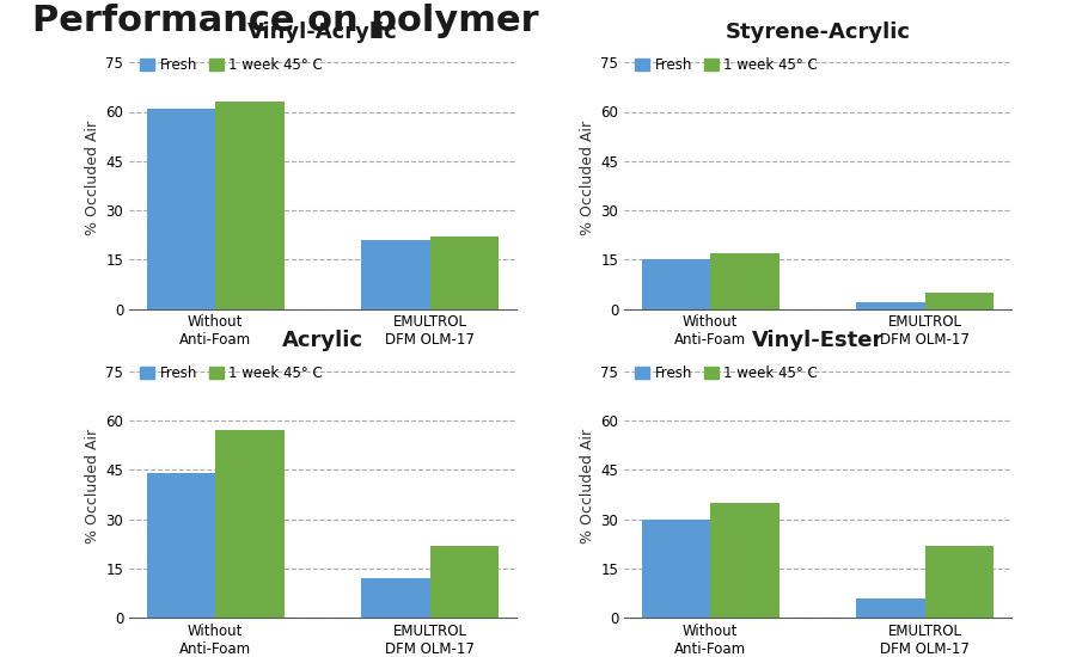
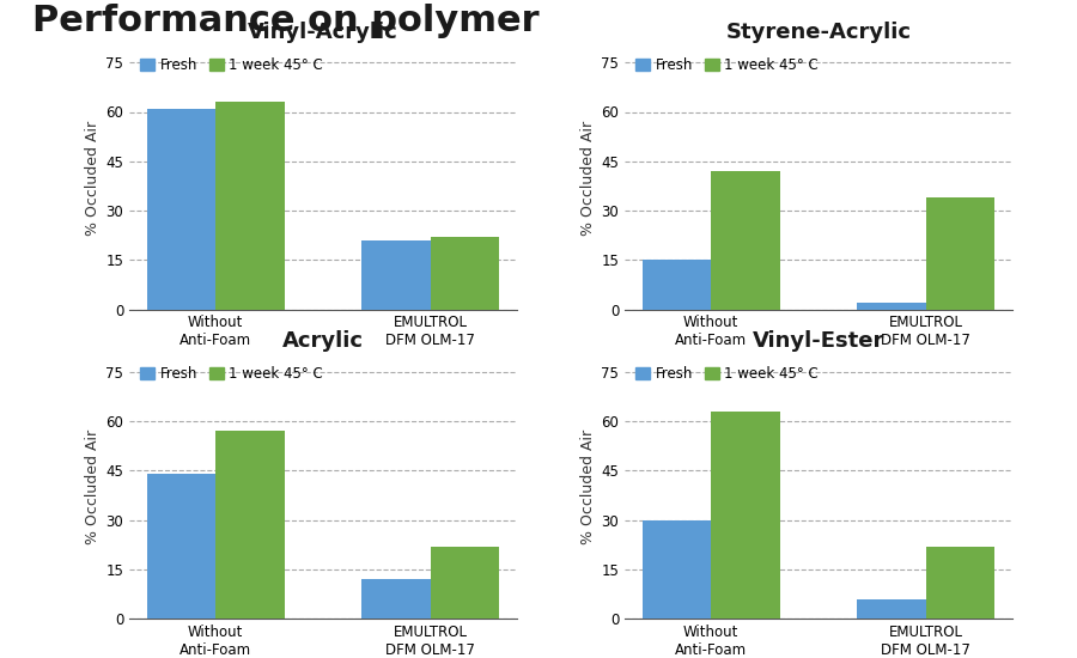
Styrene-Acrylic/1 week 45° C/Without Anti-Foam: 17 -> 42
Styrene-Acrylic/1 week 45° C/EMULTROL DFM OLM-17: 5 -> 34
Vinyl-Ester/1 week 45° C/Without Anti-Foam: 35 -> 63
